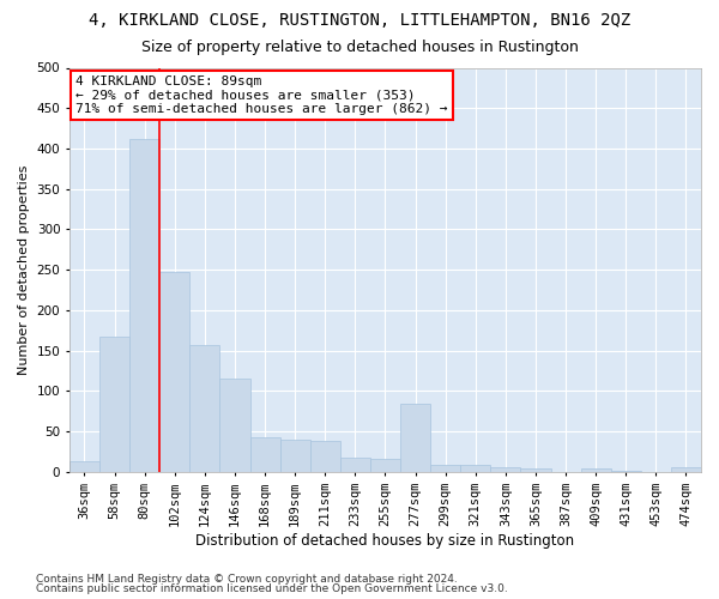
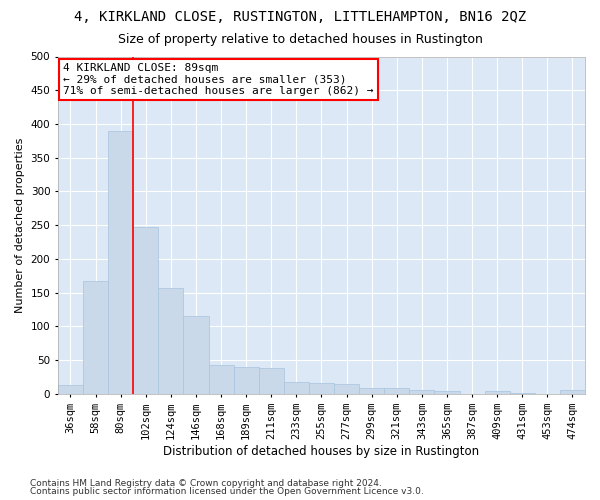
80sqm: 412 -> 390
277sqm: 84 -> 14
